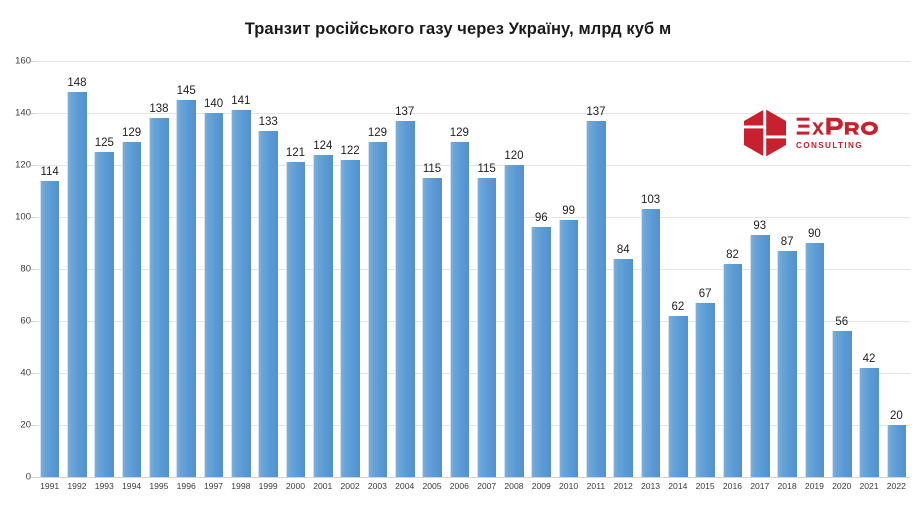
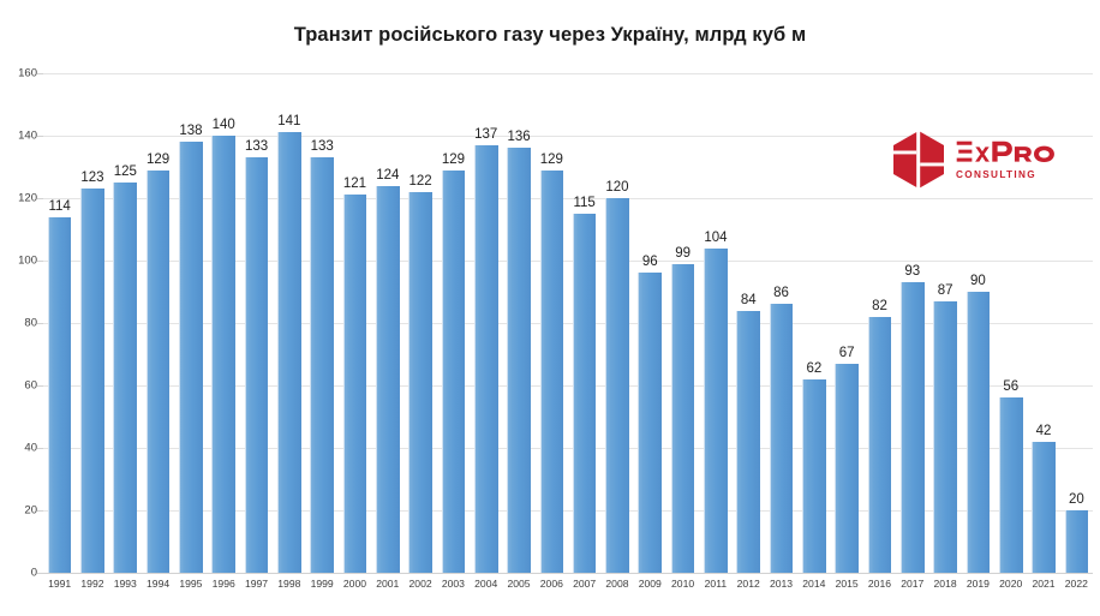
1992: 148 -> 123
1996: 145 -> 140
1997: 140 -> 133
2005: 115 -> 136
2011: 137 -> 104
2013: 103 -> 86
